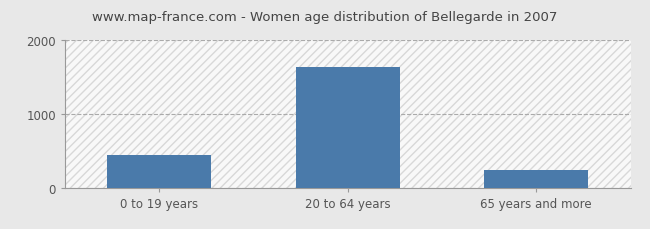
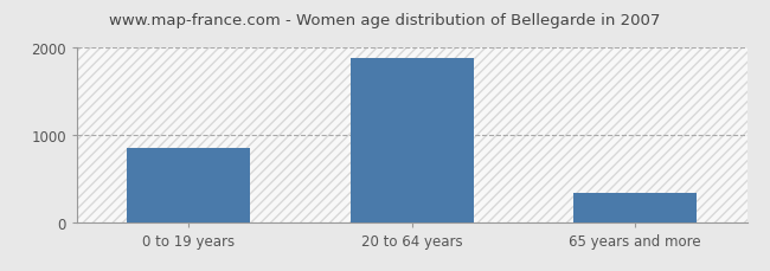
0 to 19 years: 440 -> 850
20 to 64 years: 1640 -> 1880
65 years and more: 240 -> 330
